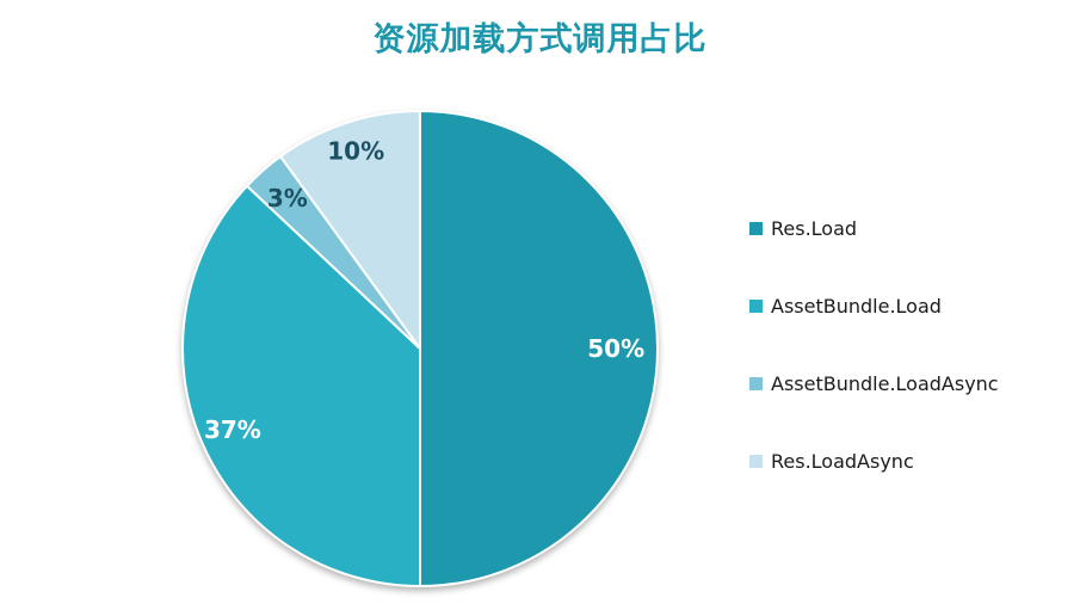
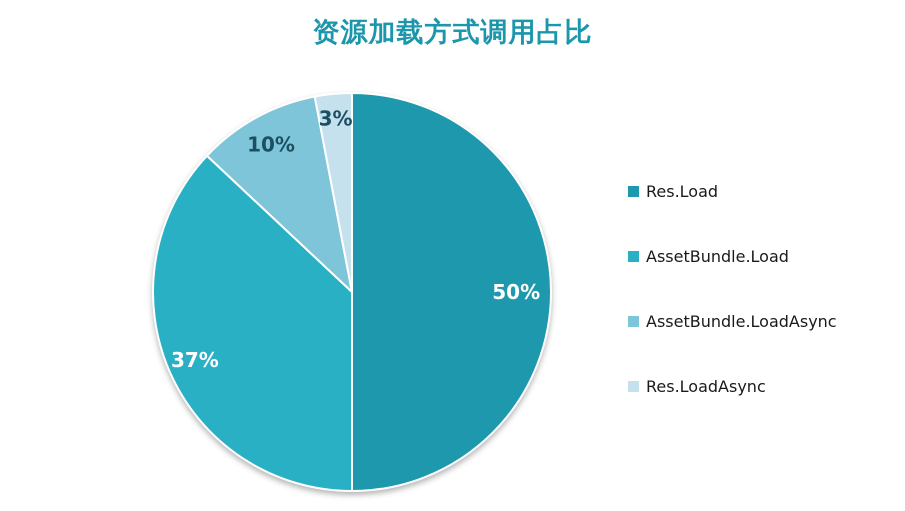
AssetBundle.LoadAsync: 3% -> 10%
Res.LoadAsync: 10% -> 3%
